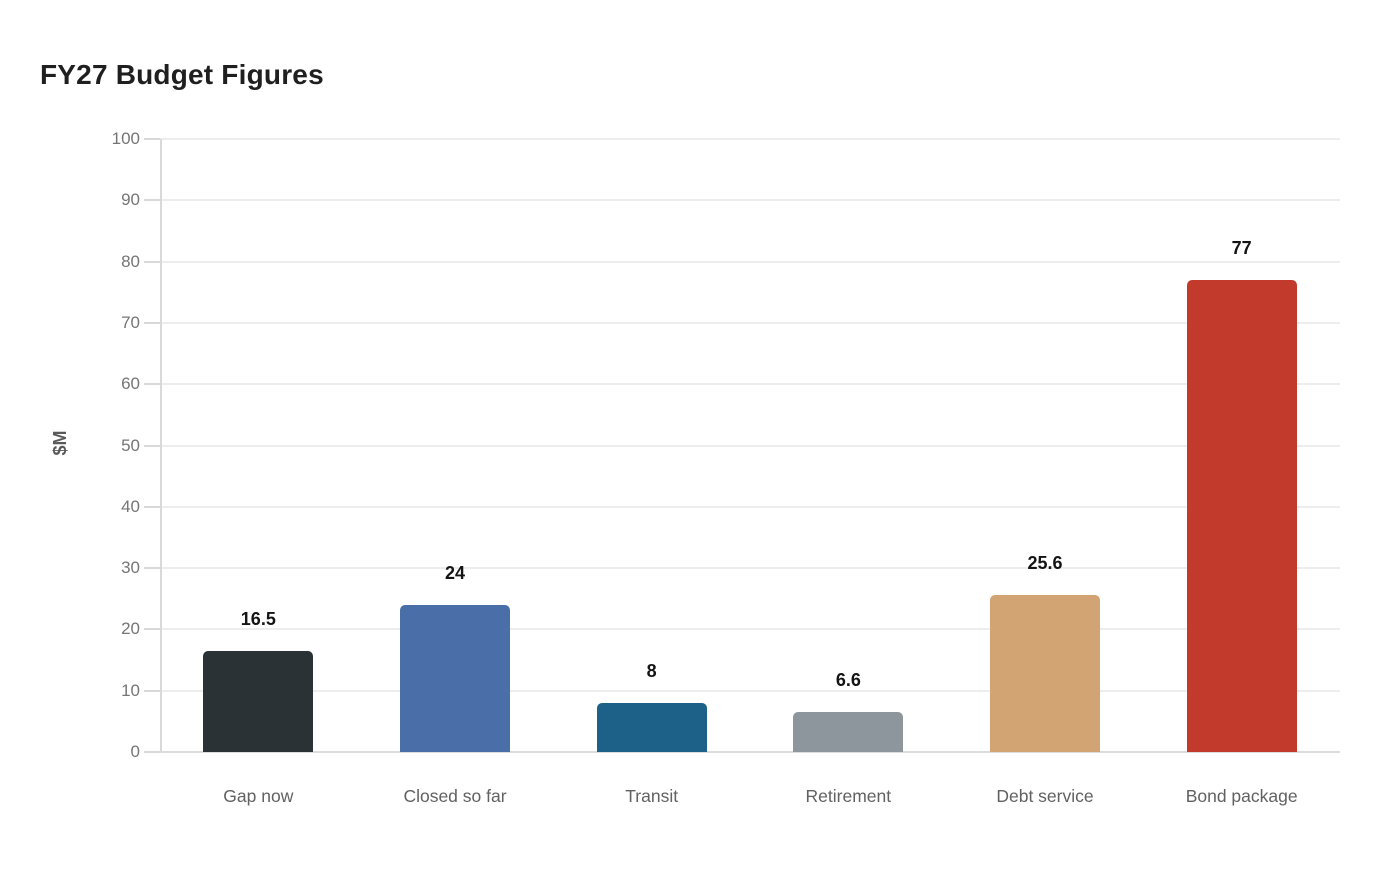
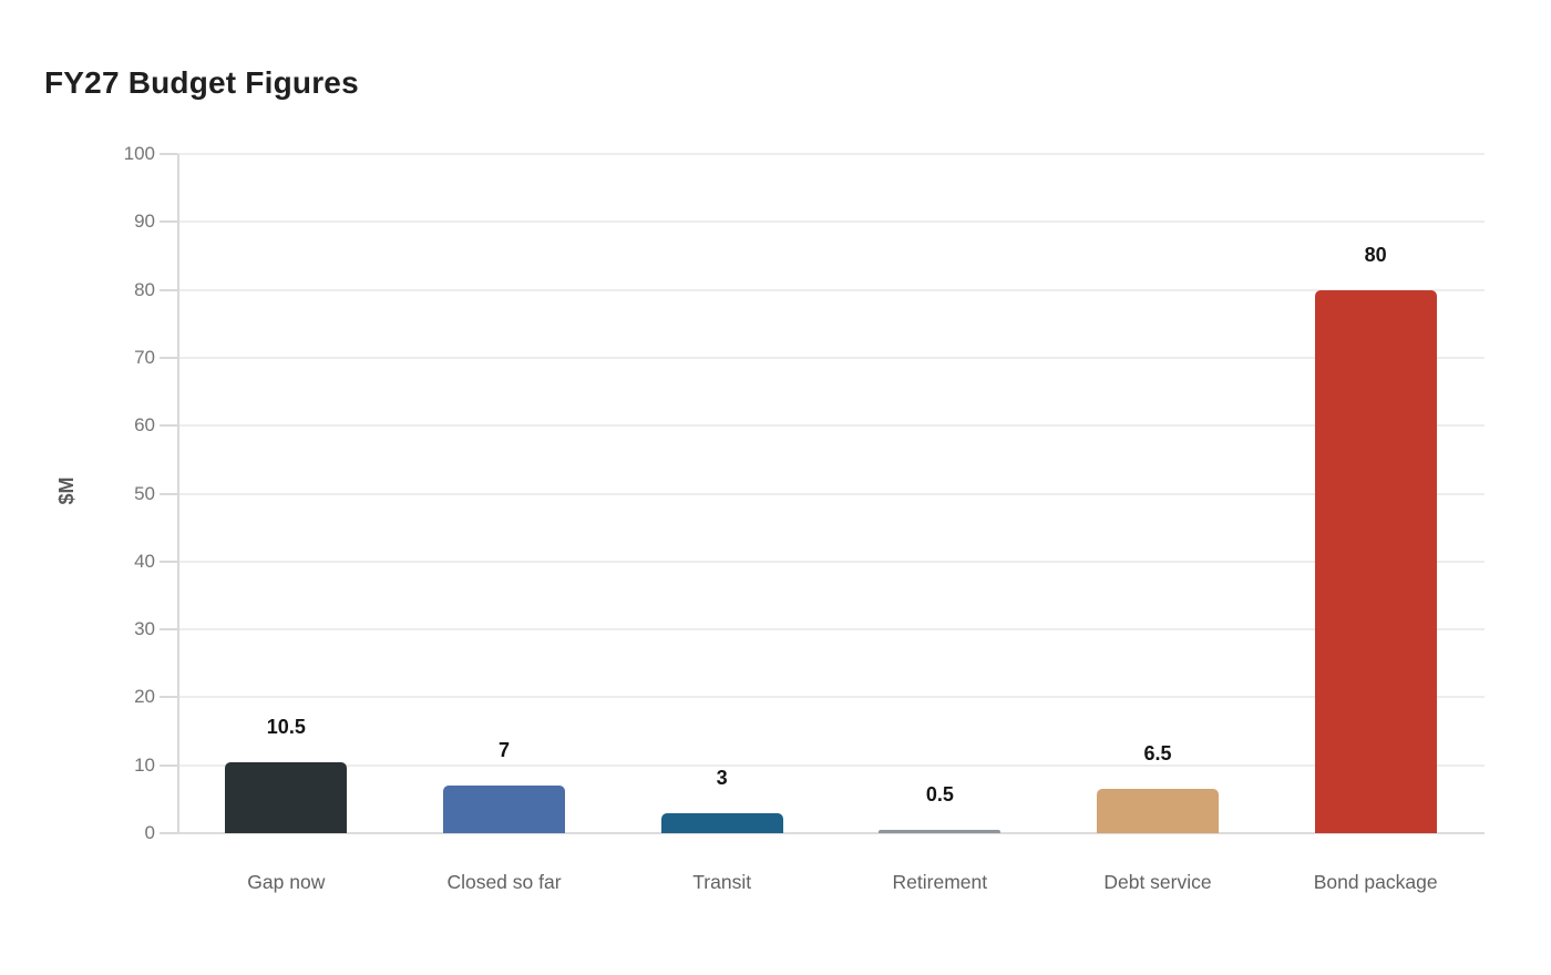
Gap now: 16.5 -> 10.5
Closed so far: 24 -> 7
Transit: 8 -> 3
Retirement: 6.6 -> 0.5
Debt service: 25.6 -> 6.5
Bond package: 77 -> 80
